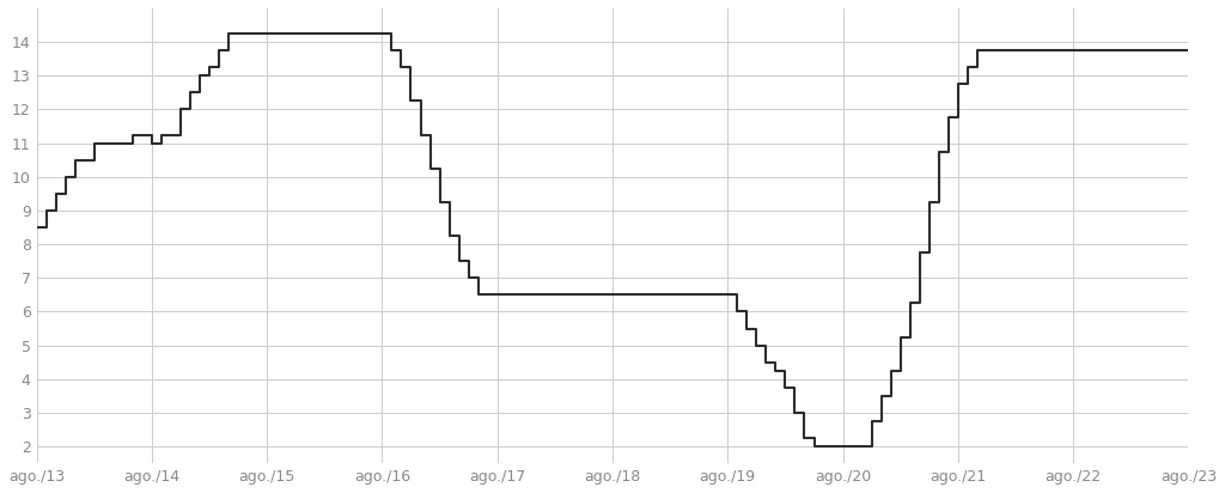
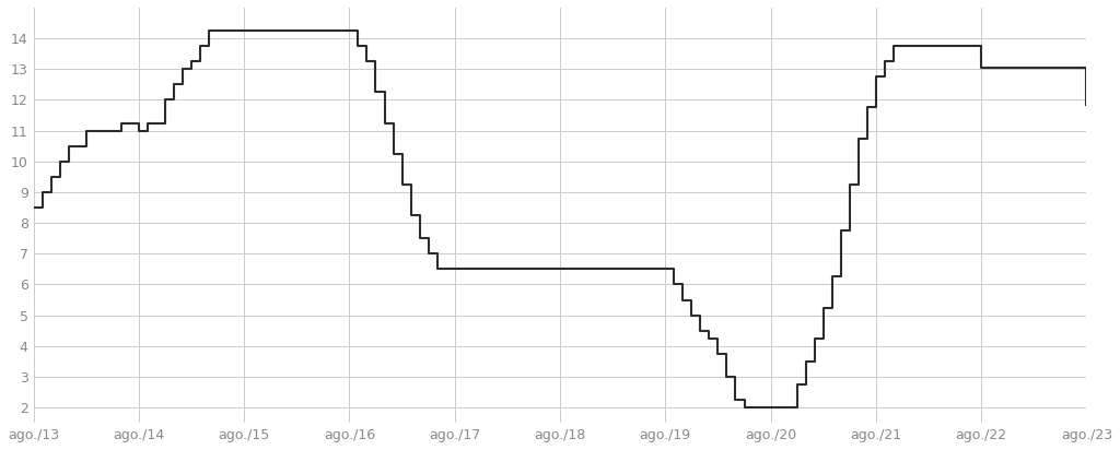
ago./22: 13.75 -> 13.05
ago./23: 13.75 -> 11.85
